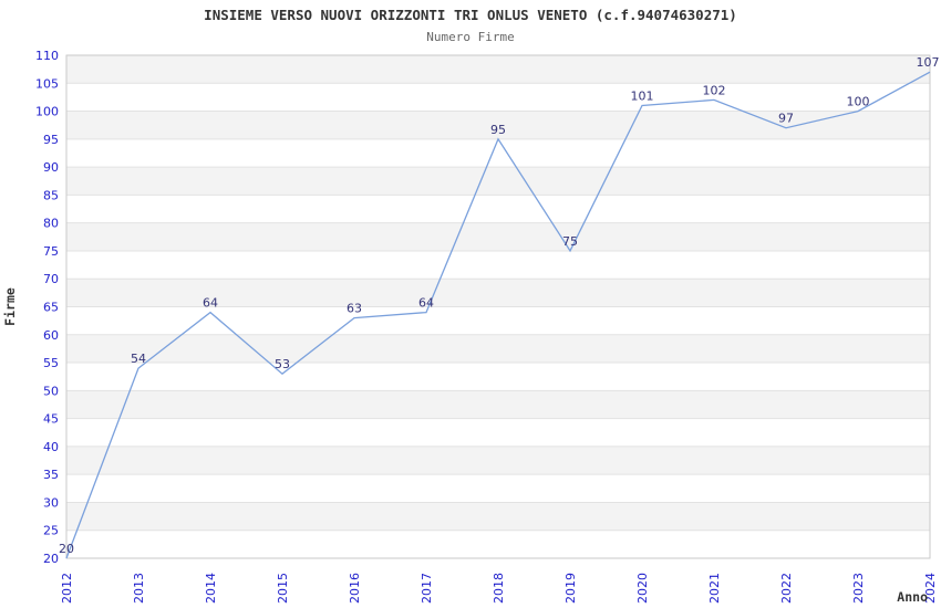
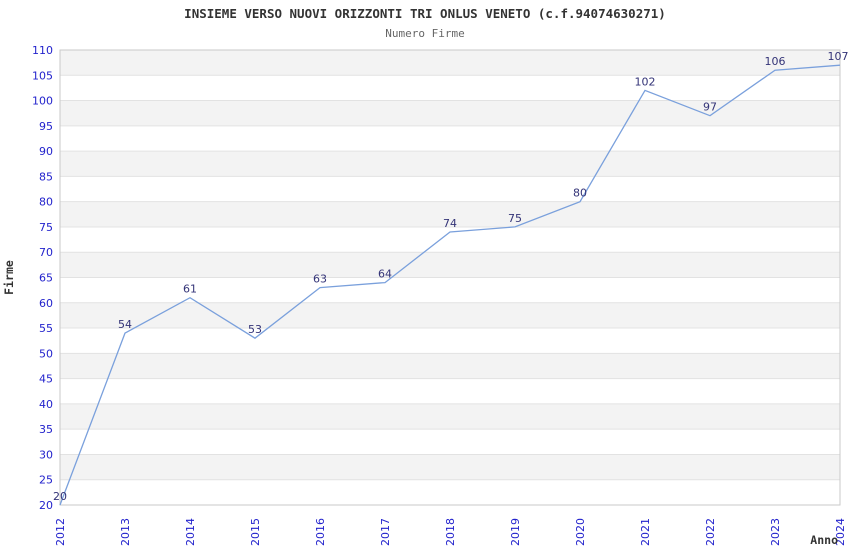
2014: 64 -> 61
2018: 95 -> 74
2020: 101 -> 80
2023: 100 -> 106
